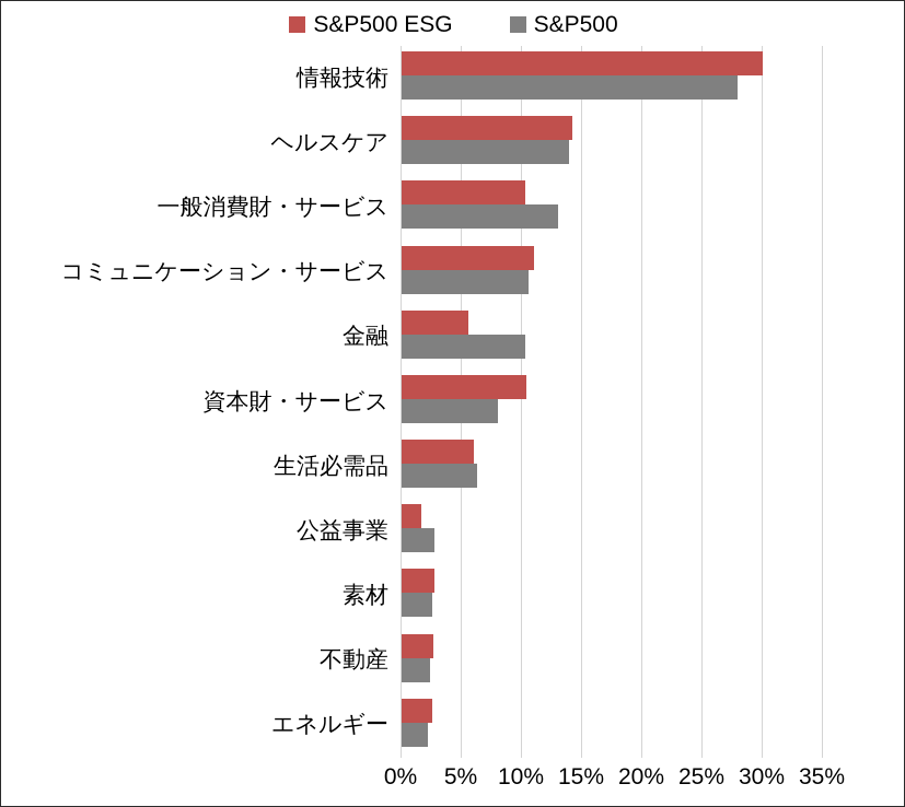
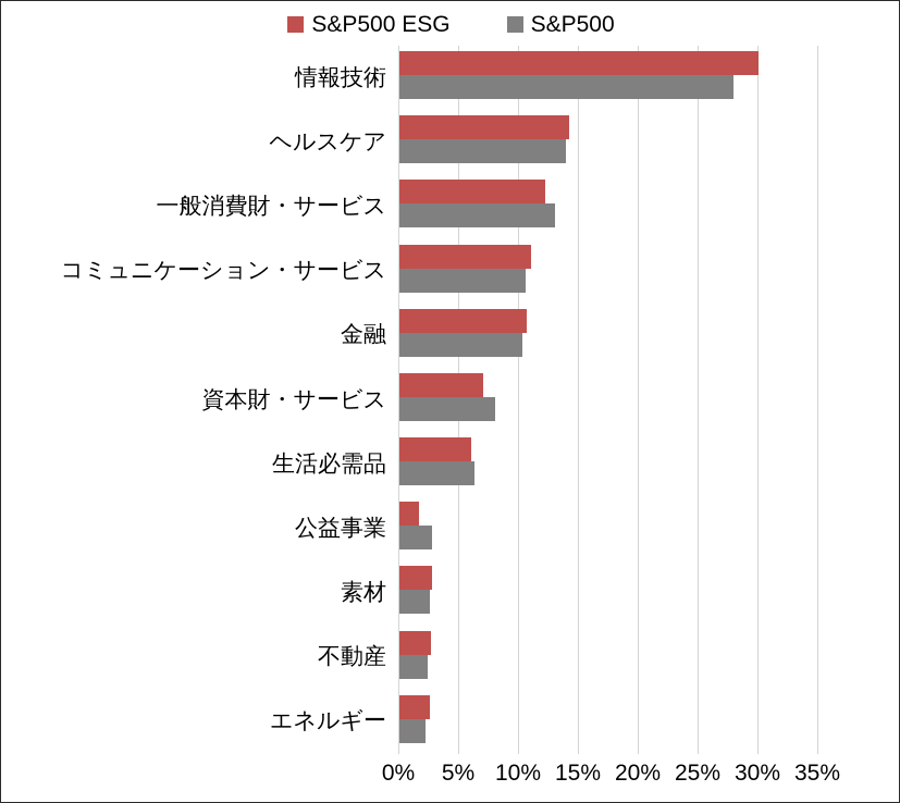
S&P500 ESG/一般消費財・サービス: 10.3% -> 12.2%
S&P500 ESG/金融: 5.5% -> 10.6%
S&P500 ESG/資本財・サービス: 10.4% -> 7.0%
